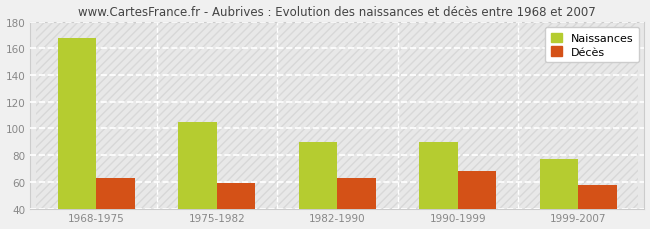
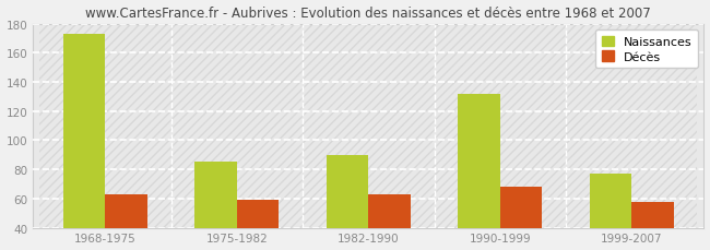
Naissances/1968-1975: 168 -> 173
Naissances/1975-1982: 105 -> 85
Naissances/1990-1999: 90 -> 132
